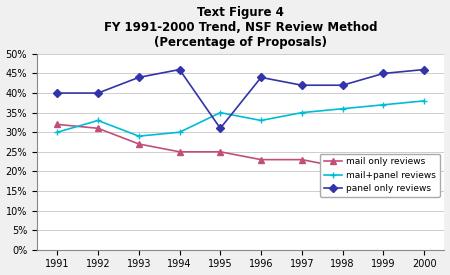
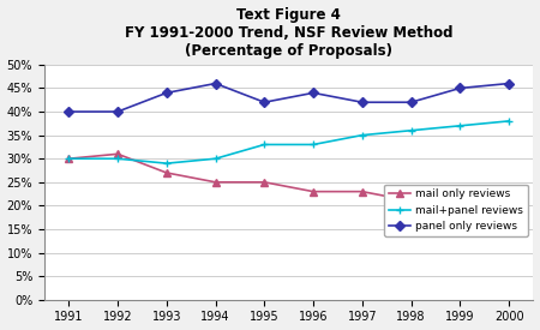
mail only reviews/1991: 32% -> 30%
mail+panel reviews/1992: 33% -> 30%
mail+panel reviews/1995: 35% -> 33%
panel only reviews/1995: 31% -> 42%
